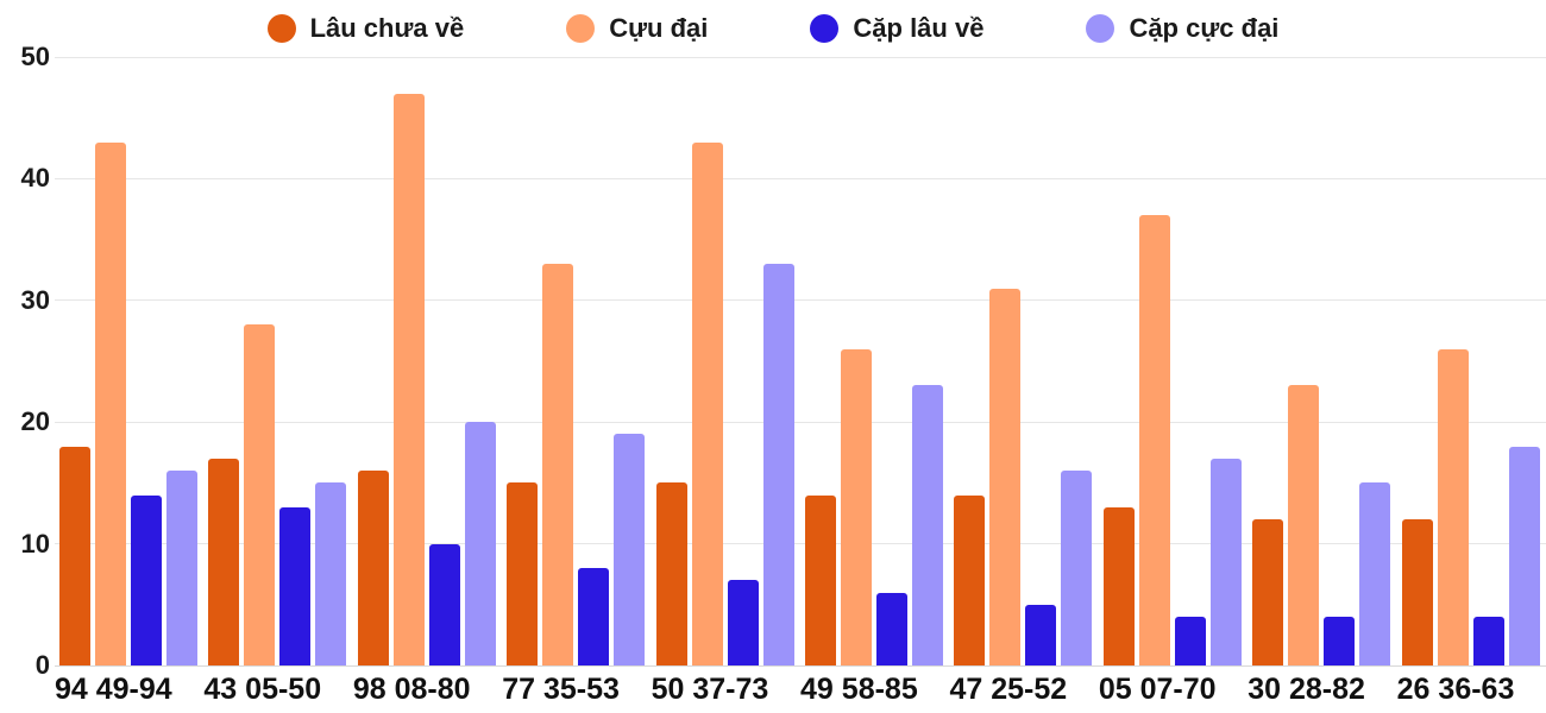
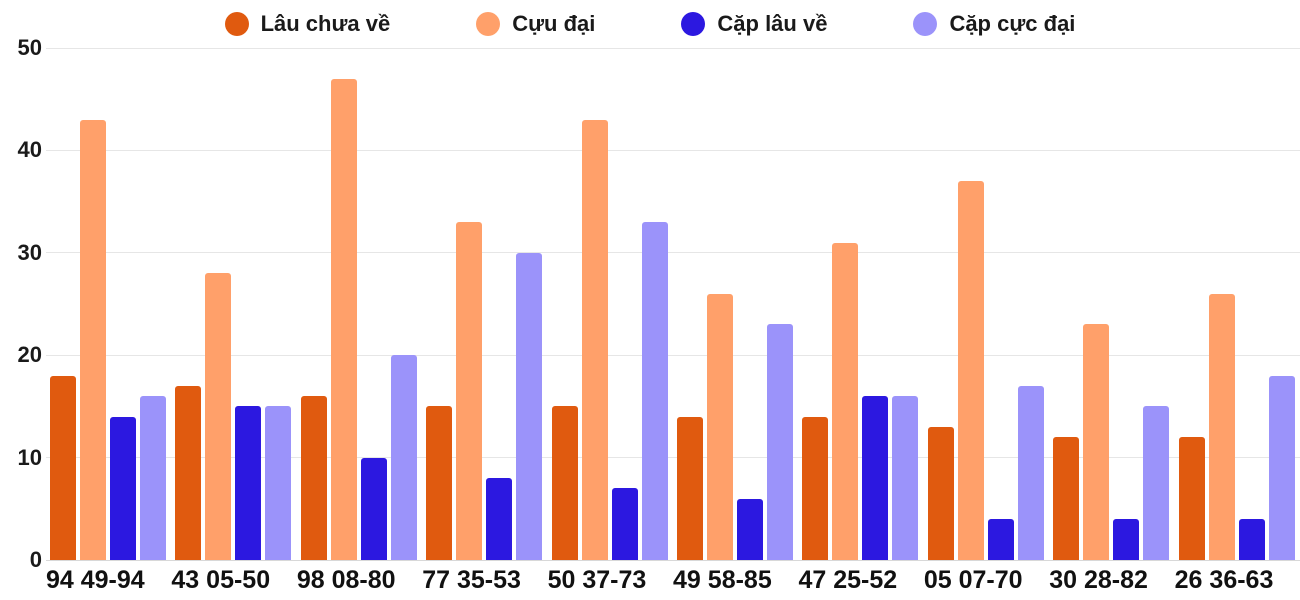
Cặp lâu về/43 05-50: 13 -> 15
Cặp cực đại/77 35-53: 19 -> 30
Cặp lâu về/47 25-52: 5 -> 16
